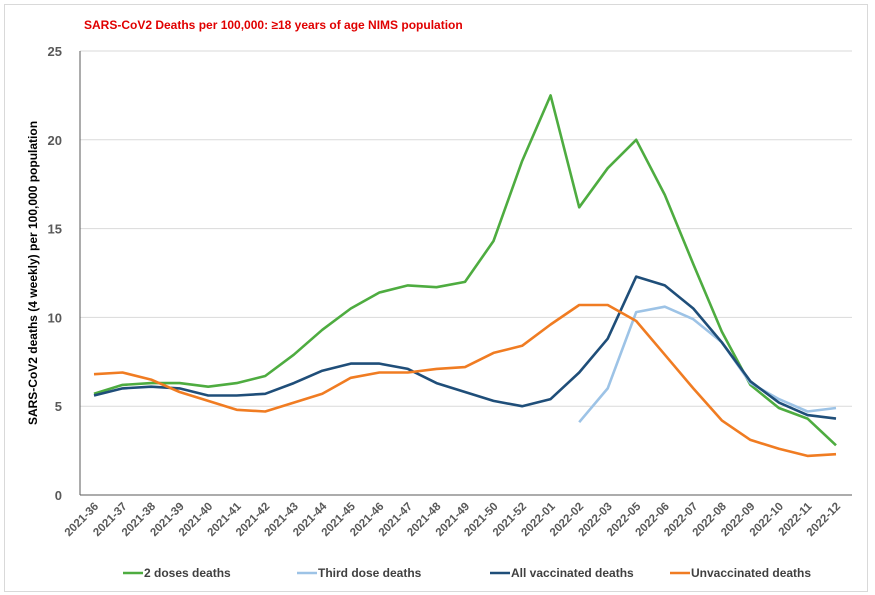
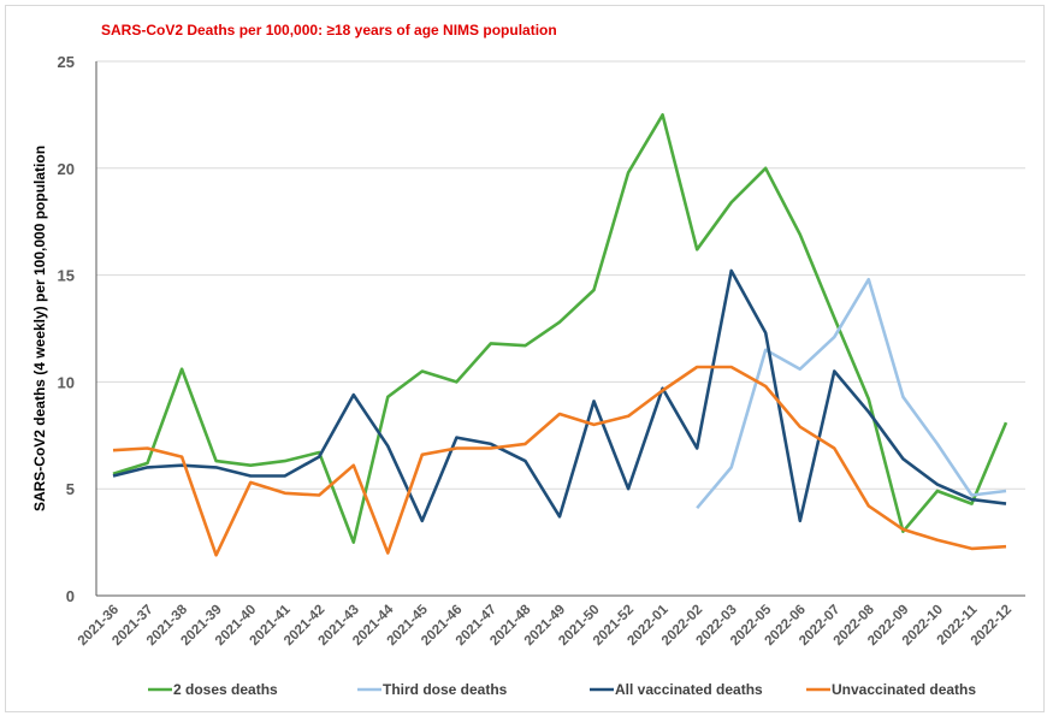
2 doses deaths/2021-38: 6.3 -> 10.6
Unvaccinated deaths/2021-39: 5.8 -> 1.9
All vaccinated deaths/2021-42: 5.7 -> 6.5
2 doses deaths/2021-43: 7.9 -> 2.5
All vaccinated deaths/2021-43: 6.3 -> 9.4
Unvaccinated deaths/2021-43: 5.2 -> 6.1
Unvaccinated deaths/2021-44: 5.7 -> 2.0
All vaccinated deaths/2021-45: 7.4 -> 3.5
2 doses deaths/2021-46: 11.4 -> 10.0
2 doses deaths/2021-49: 12.0 -> 12.8
All vaccinated deaths/2021-49: 5.8 -> 3.7
Unvaccinated deaths/2021-49: 7.2 -> 8.5
All vaccinated deaths/2021-50: 5.3 -> 9.1
2 doses deaths/2021-52: 18.8 -> 19.8
All vaccinated deaths/2022-01: 5.4 -> 9.7
All vaccinated deaths/2022-03: 8.8 -> 15.2
Third dose deaths/2022-05: 10.3 -> 11.5
All vaccinated deaths/2022-06: 11.8 -> 3.5
Third dose deaths/2022-07: 9.9 -> 12.1
Unvaccinated deaths/2022-07: 6.0 -> 6.9
Third dose deaths/2022-08: 8.6 -> 14.8
2 doses deaths/2022-09: 6.2 -> 3.0
Third dose deaths/2022-09: 6.3 -> 9.3
Third dose deaths/2022-10: 5.4 -> 7.1
2 doses deaths/2022-12: 2.8 -> 8.1
